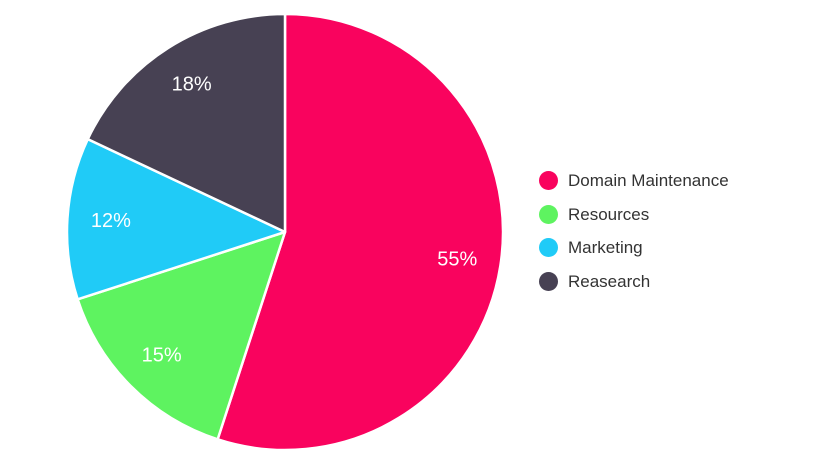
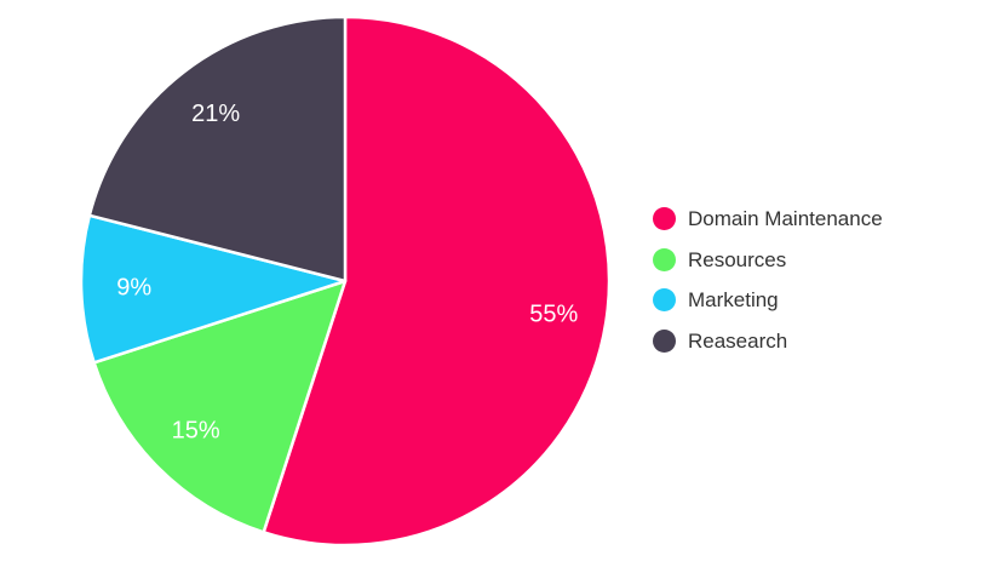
Marketing: 12% -> 9%
Reasearch: 18% -> 21%
